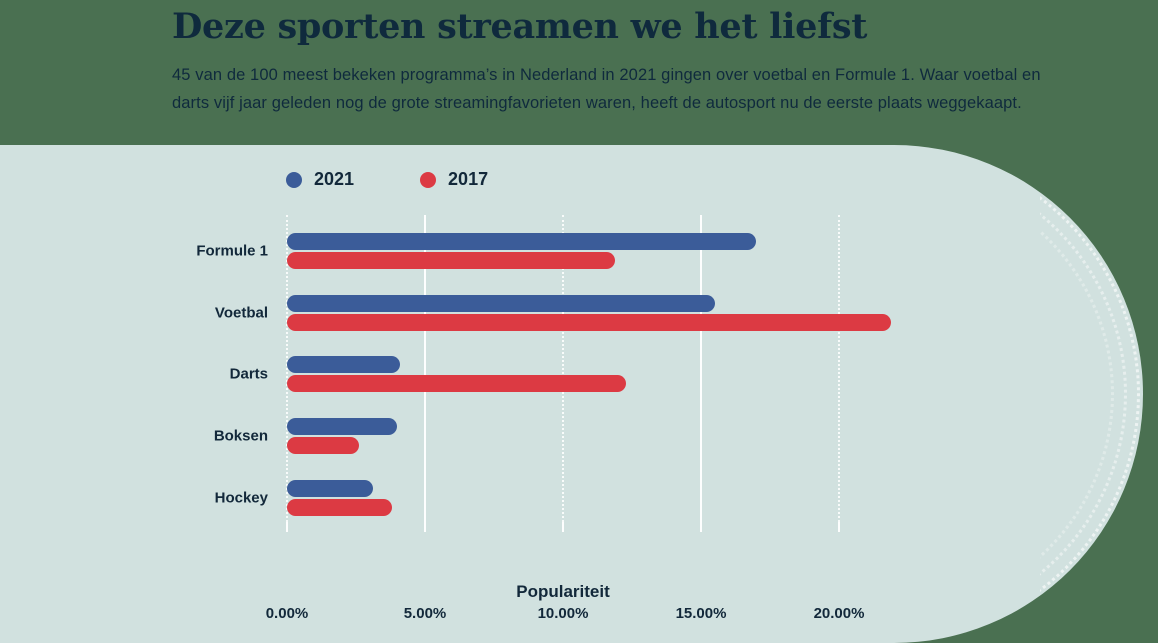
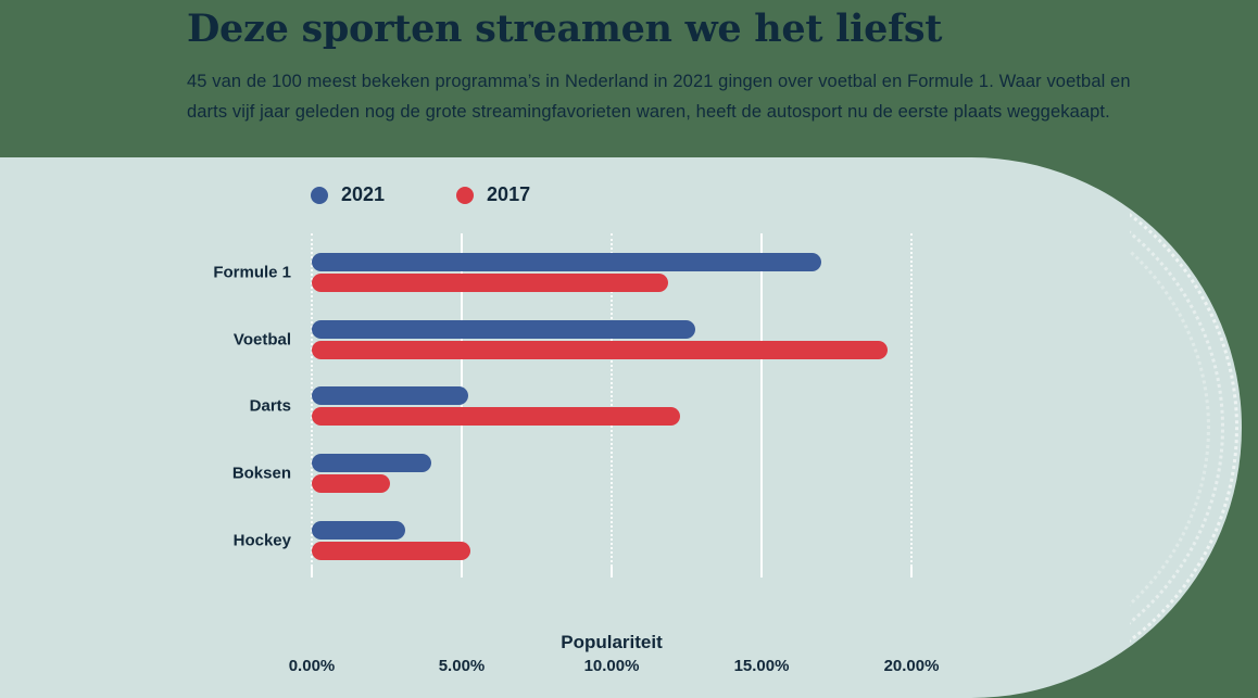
2021/Voetbal: 15.5% -> 12.8%
2017/Voetbal: 21.9% -> 19.2%
2021/Darts: 4.1% -> 5.2%
2017/Hockey: 3.8% -> 5.3%
